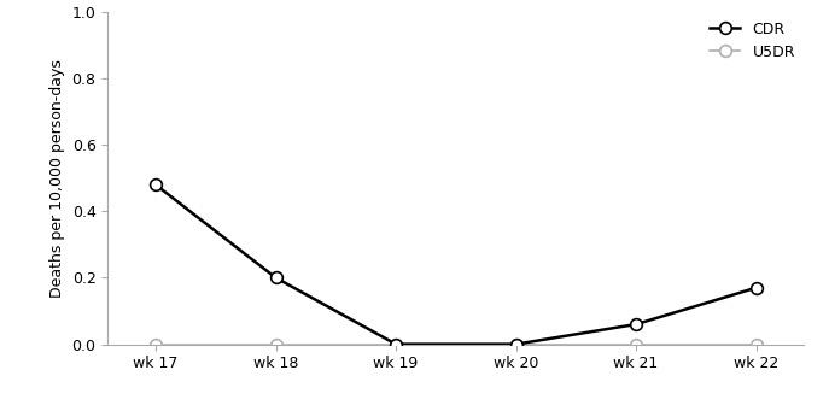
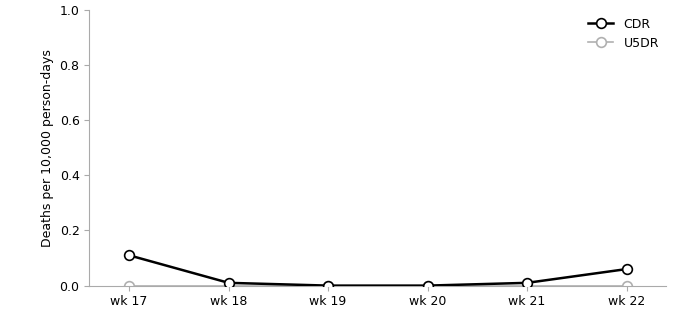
CDR/wk 17: 0.48 -> 0.11
CDR/wk 18: 0.20 -> 0.01
CDR/wk 21: 0.06 -> 0.01
CDR/wk 22: 0.17 -> 0.06
